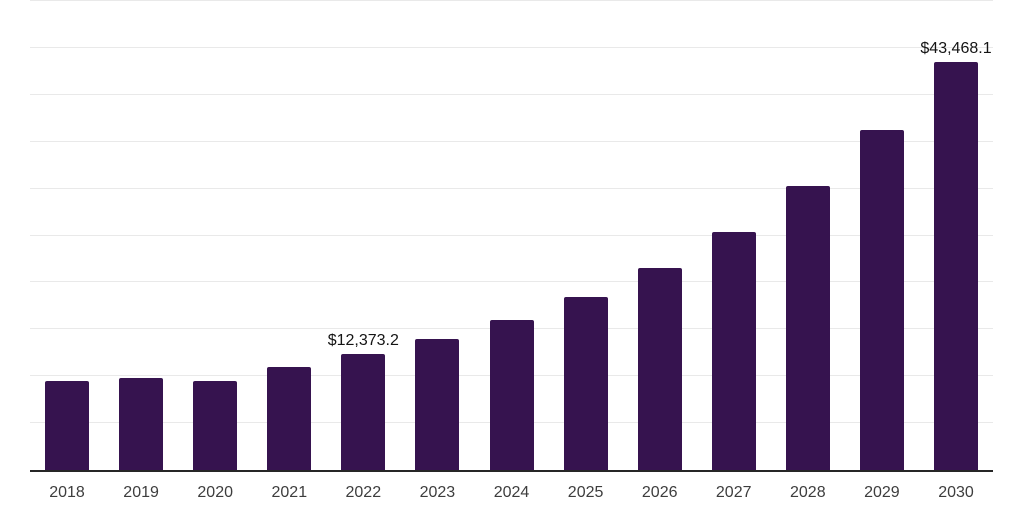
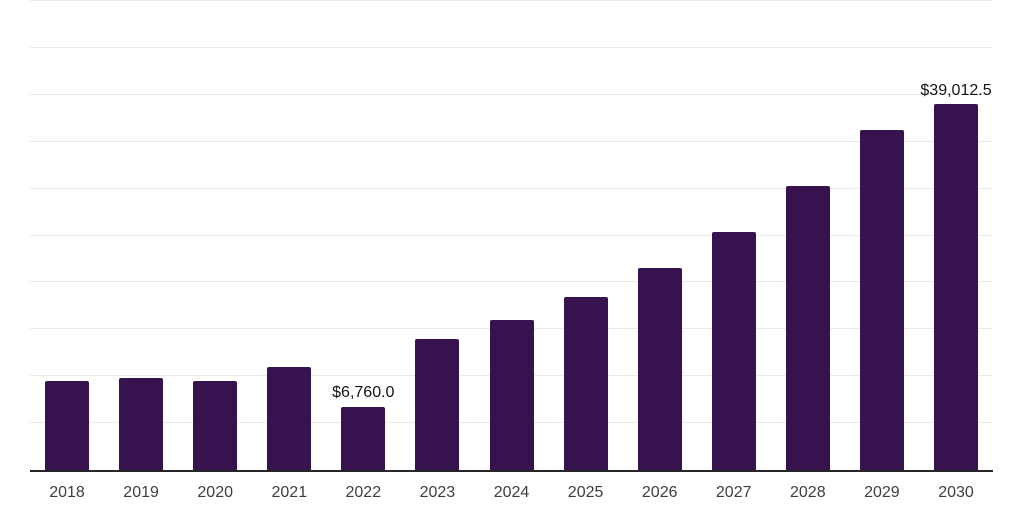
2022: $12,373.2 -> $6,760.0
2030: $43,468.1 -> $39,012.5
